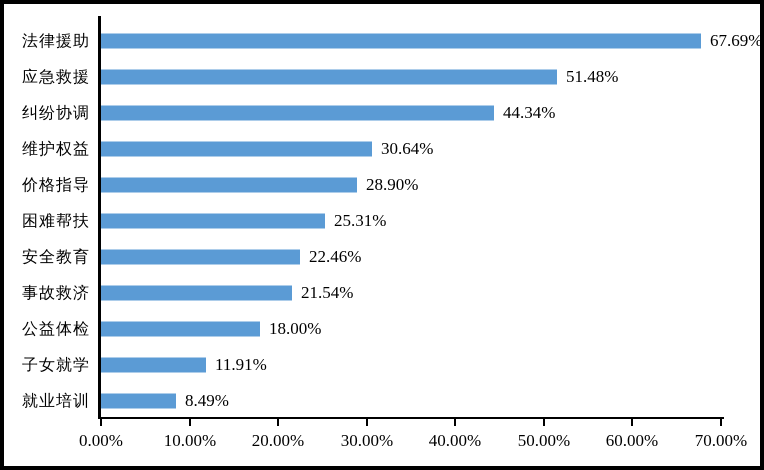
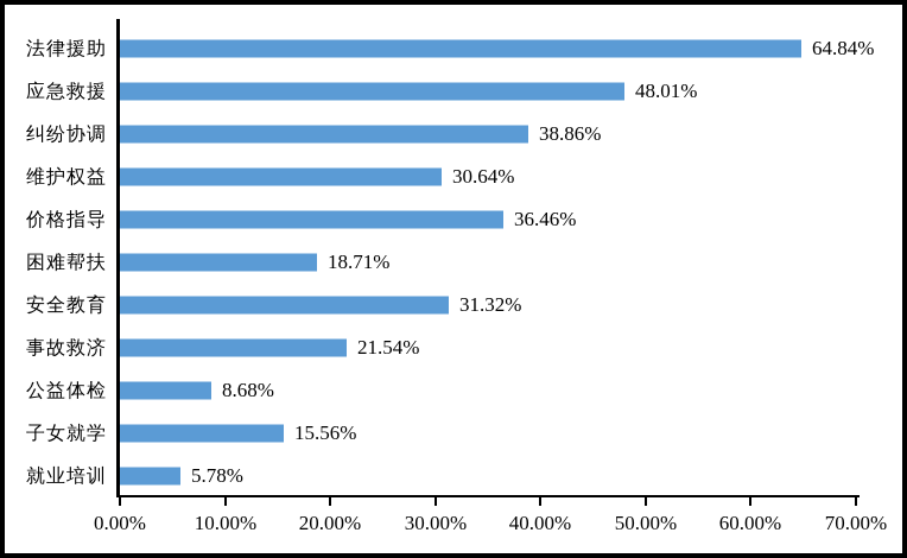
法律援助: 67.69% -> 64.84%
应急救援: 51.48% -> 48.01%
纠纷协调: 44.34% -> 38.86%
价格指导: 28.90% -> 36.46%
困难帮扶: 25.31% -> 18.71%
安全教育: 22.46% -> 31.32%
公益体检: 18.00% -> 8.68%
子女就学: 11.91% -> 15.56%
就业培训: 8.49% -> 5.78%
